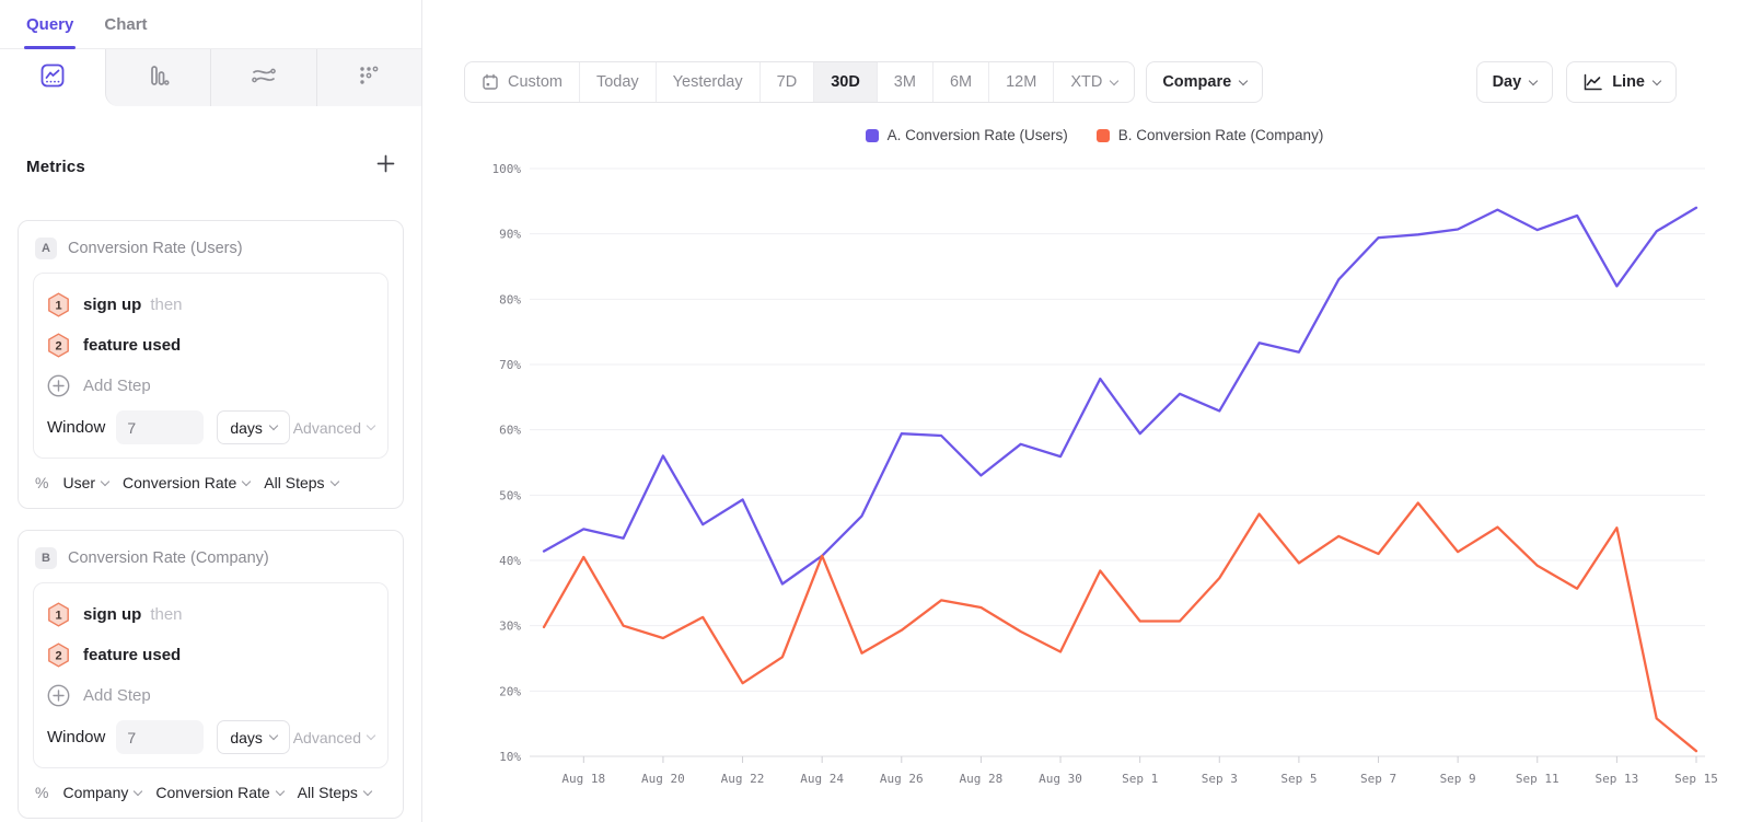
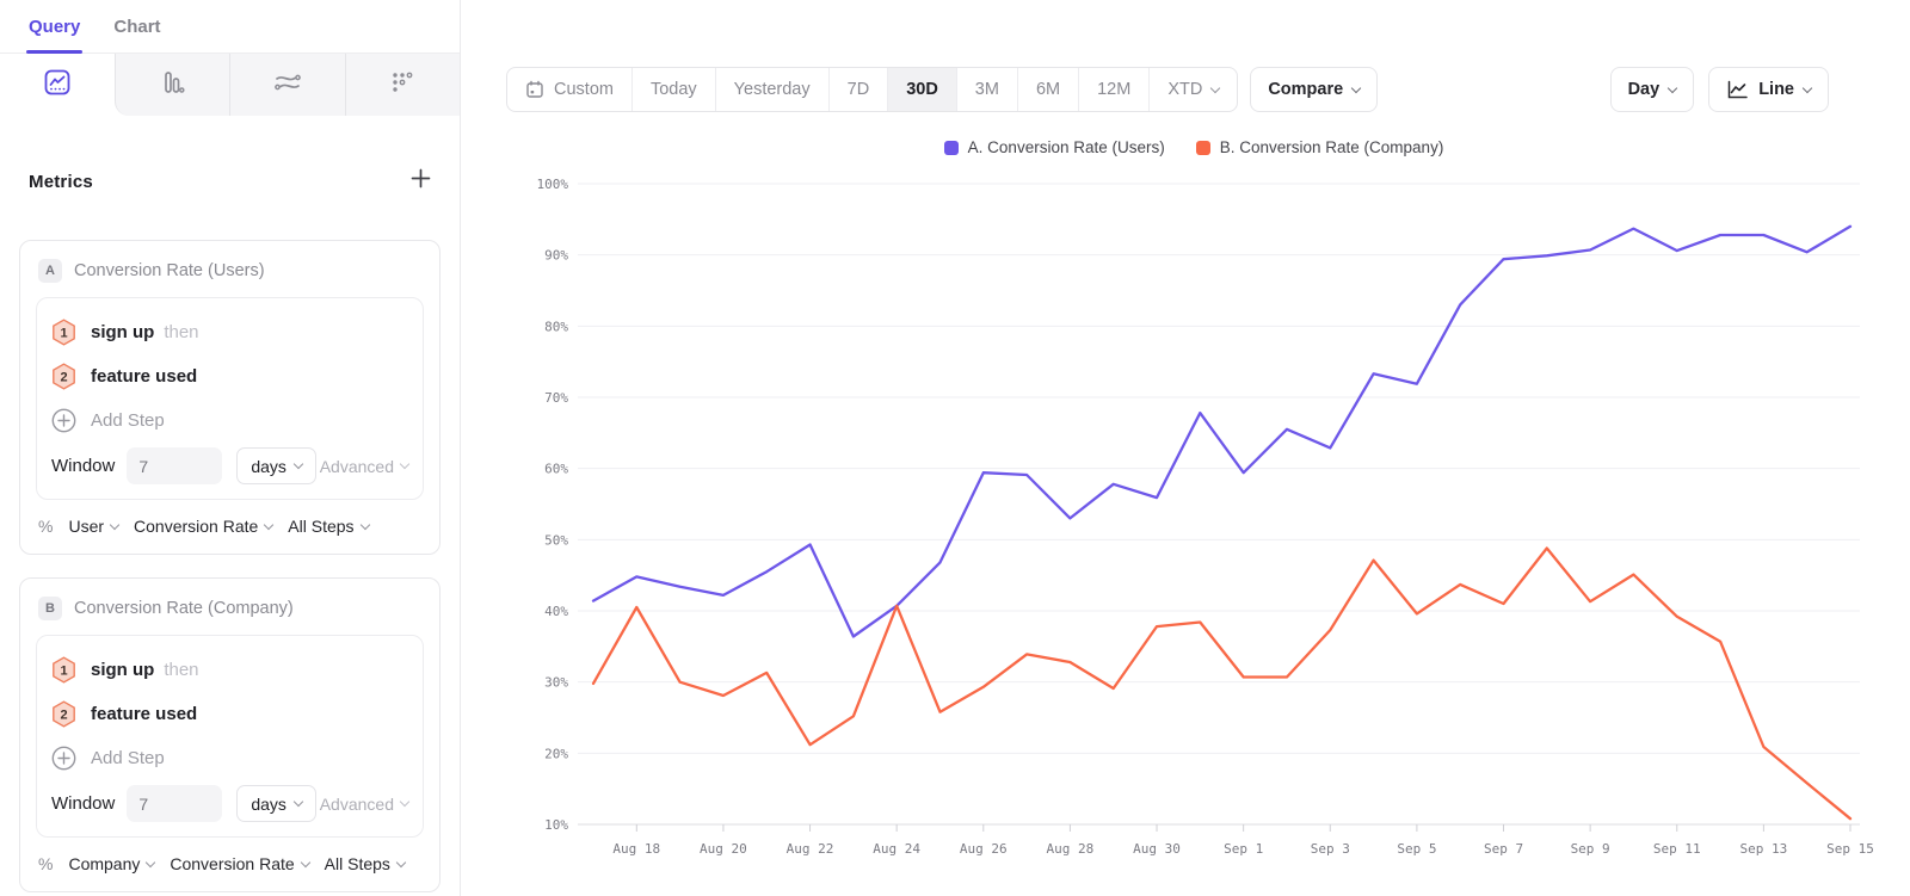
A. Conversion Rate (Users)/Aug 20: 56% -> 42%
B. Conversion Rate (Company)/Aug 30: 26% -> 38%
A. Conversion Rate (Users)/Sep 13: 82% -> 93%
B. Conversion Rate (Company)/Sep 13: 45% -> 21%
